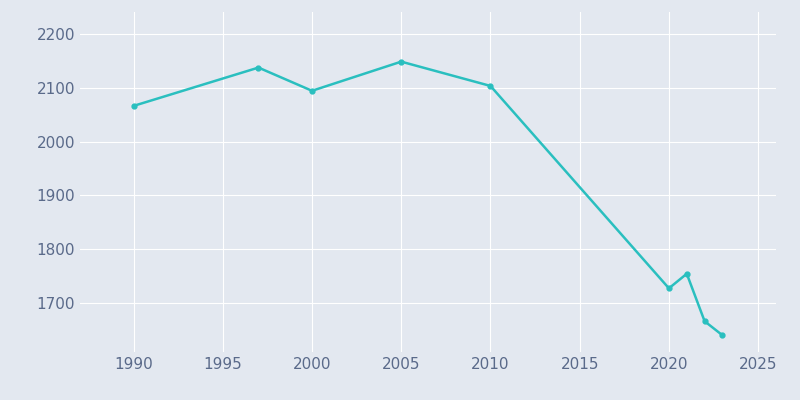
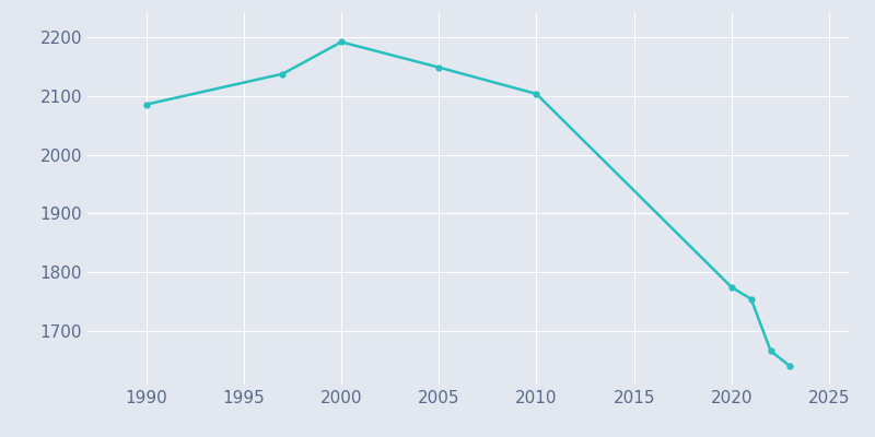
1990: 2066 -> 2085
2000: 2094 -> 2191
2020: 1728 -> 1775
